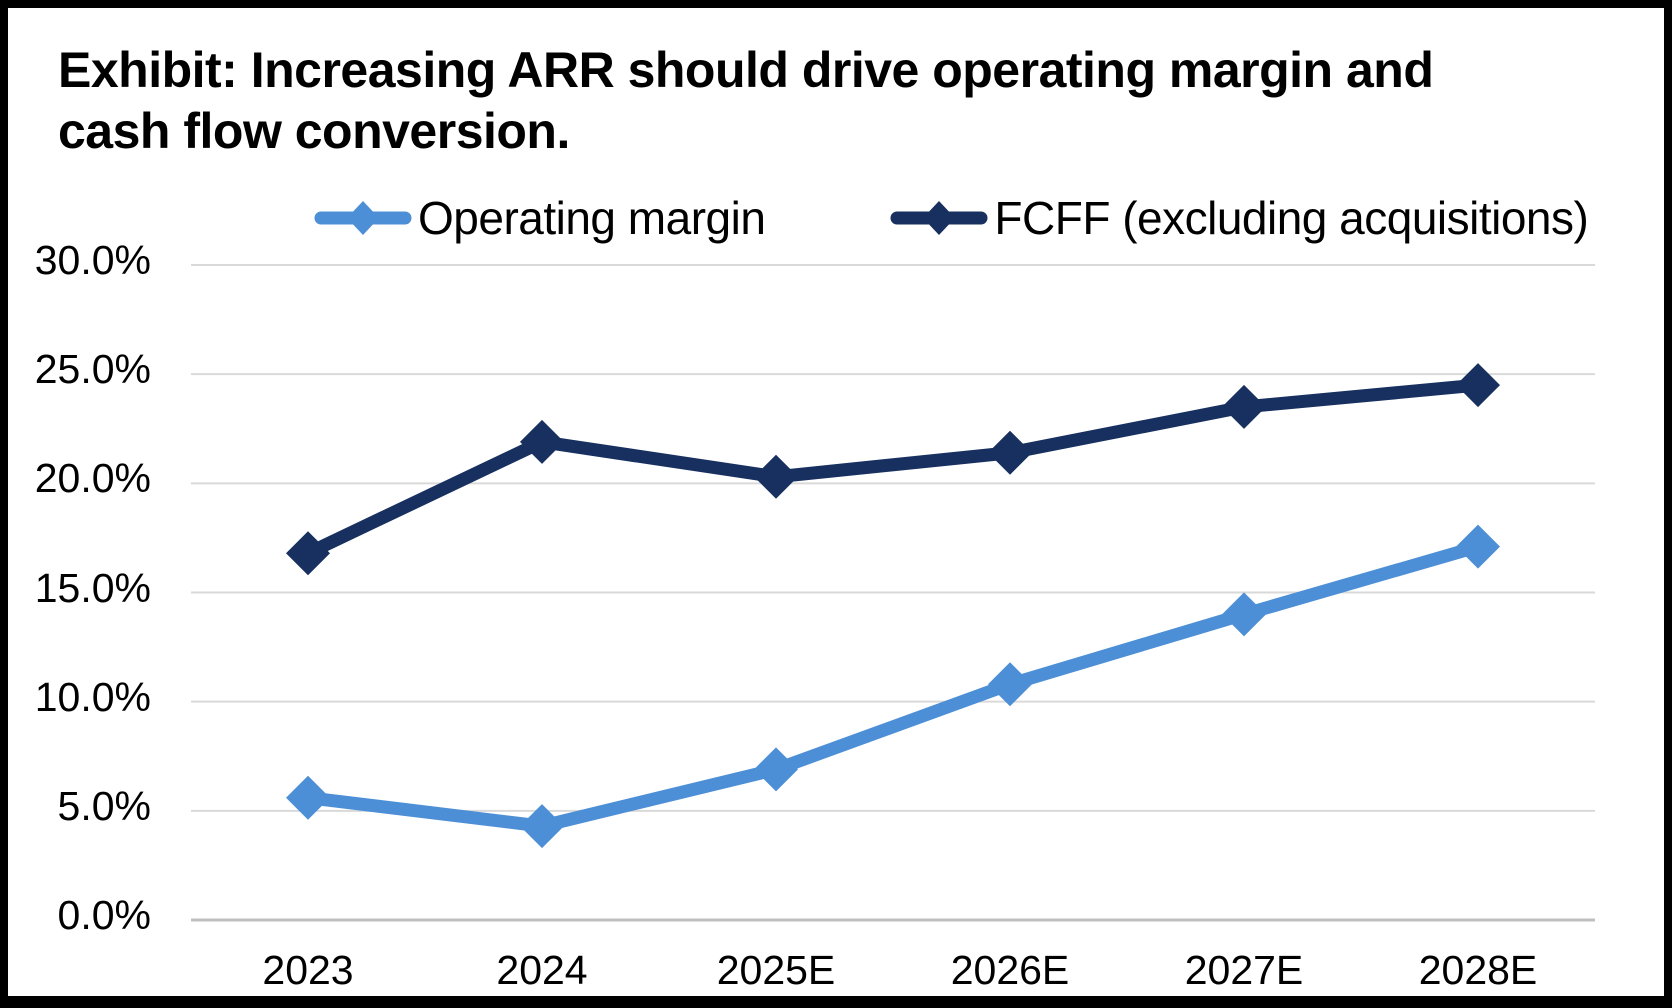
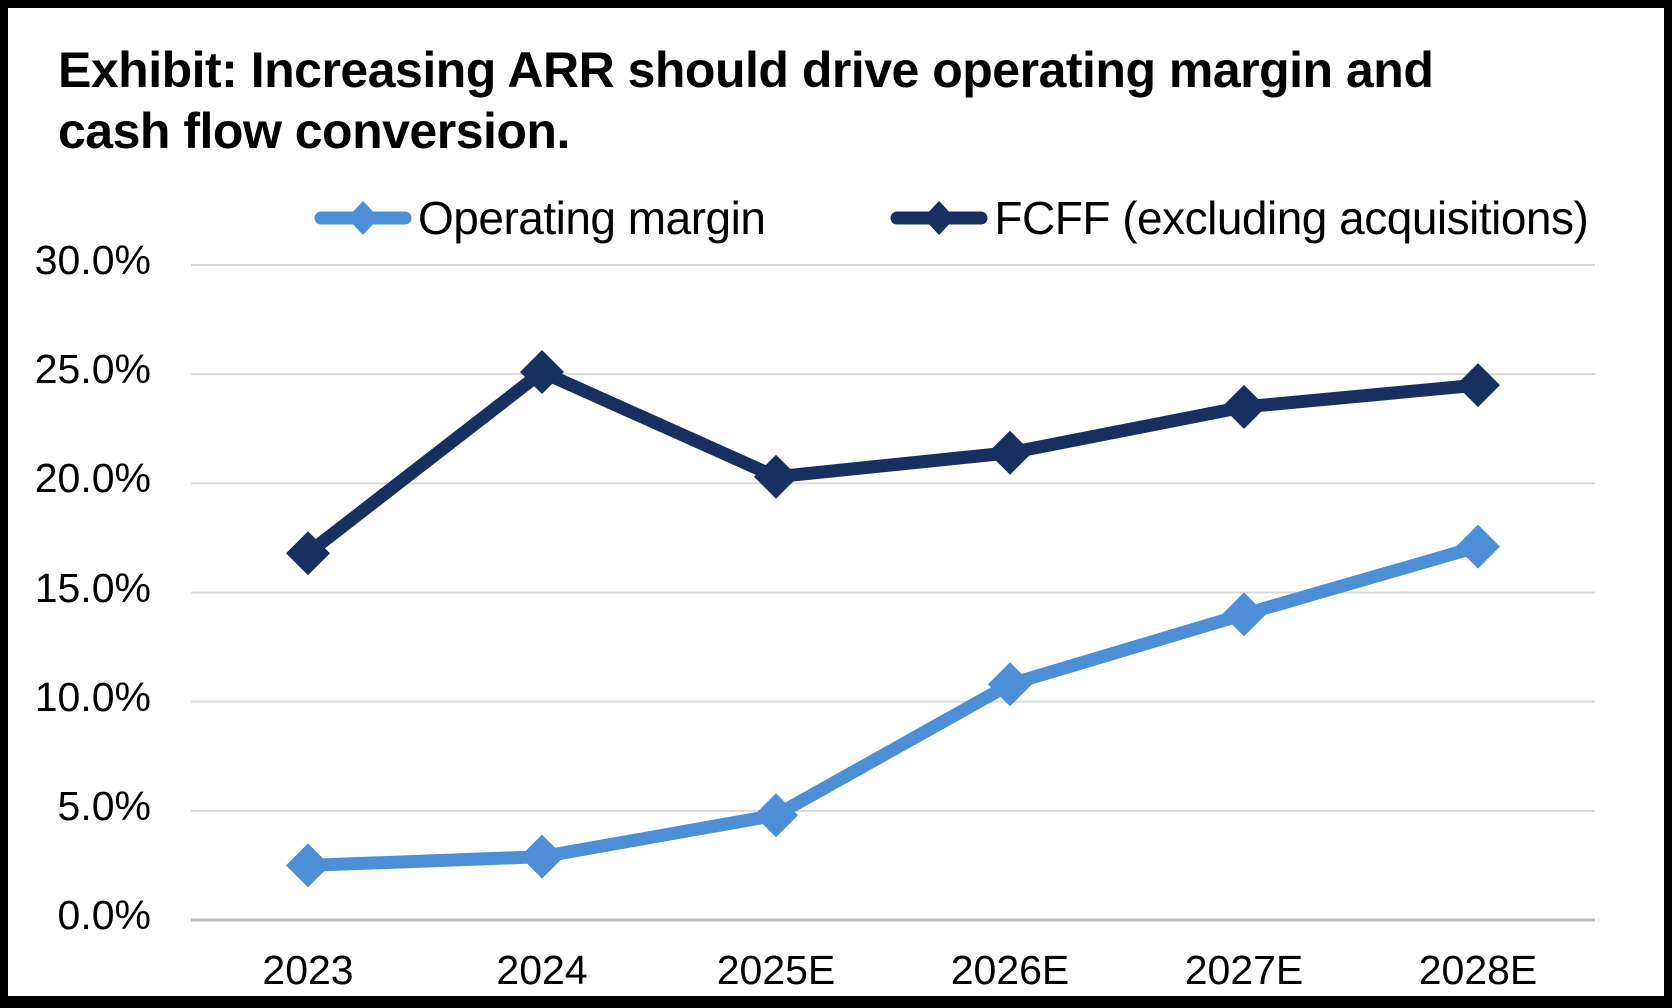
Operating margin/2023: 5.6% -> 2.5%
Operating margin/2024: 4.3% -> 2.9%
FCFF (excluding acquisitions)/2024: 21.9% -> 25.1%
Operating margin/2025E: 6.9% -> 4.8%
